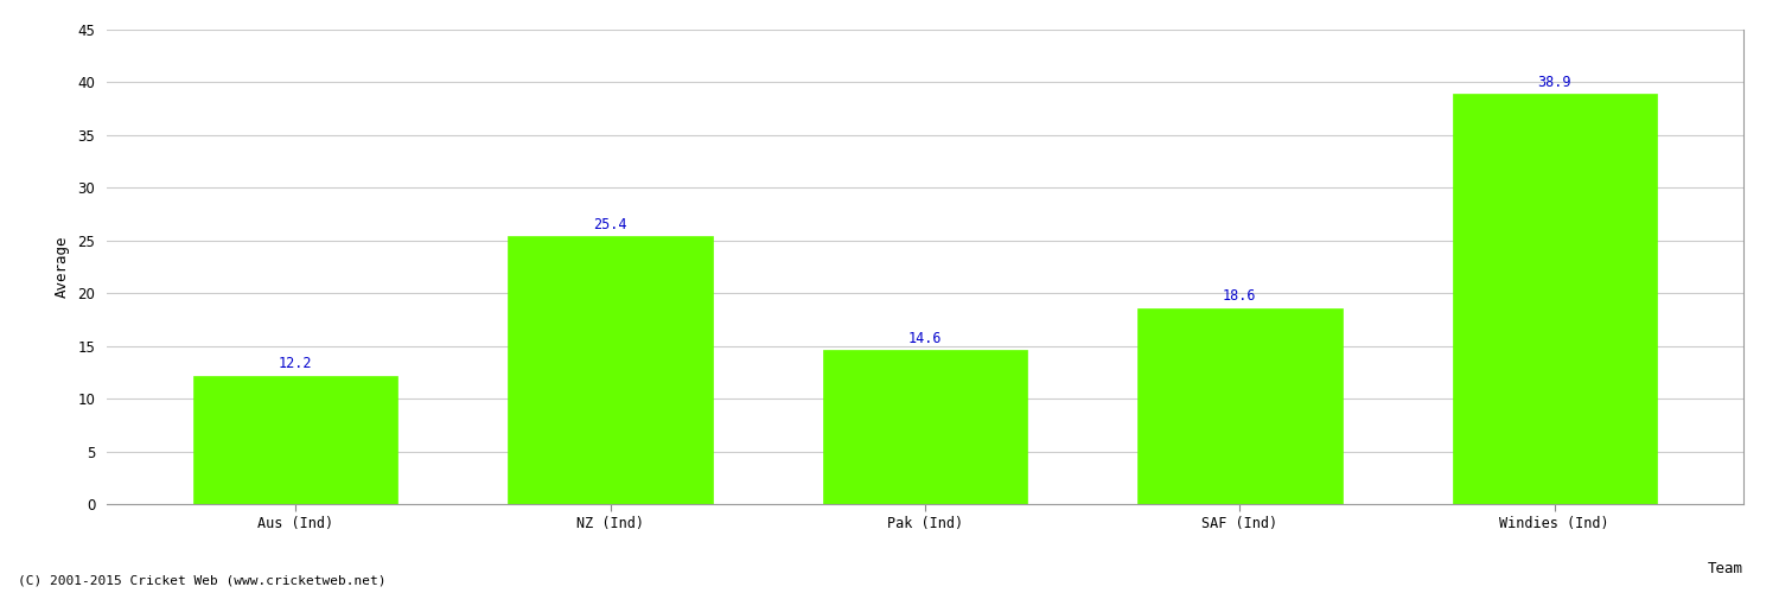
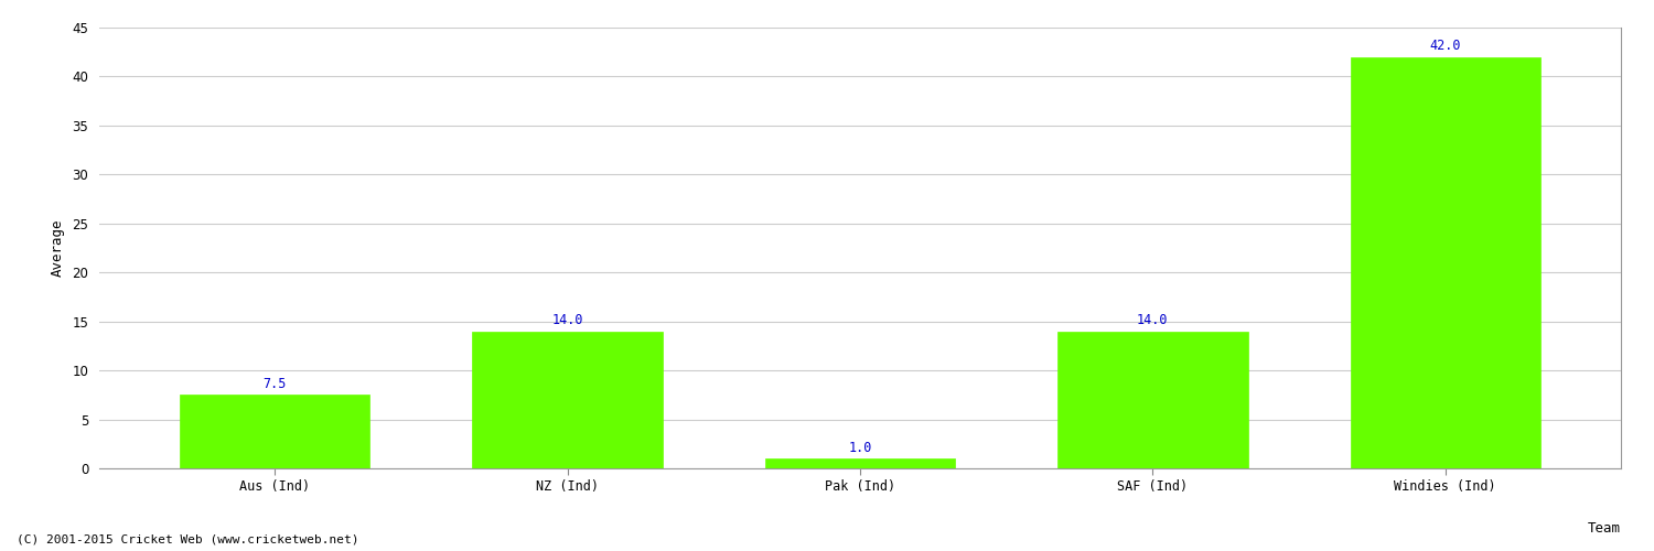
Aus (Ind): 12.2 -> 7.5
NZ (Ind): 25.4 -> 14.0
Pak (Ind): 14.6 -> 1.0
SAF (Ind): 18.6 -> 14.0
Windies (Ind): 38.9 -> 42.0
